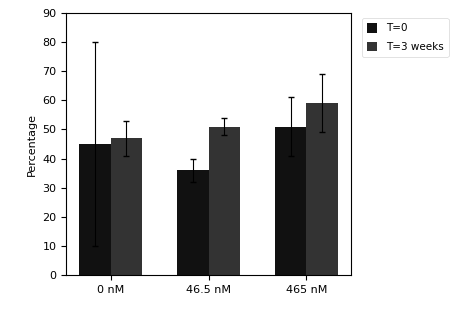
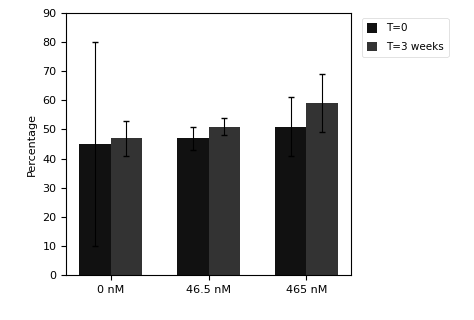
T=0/46.5 nM: 36 -> 47
